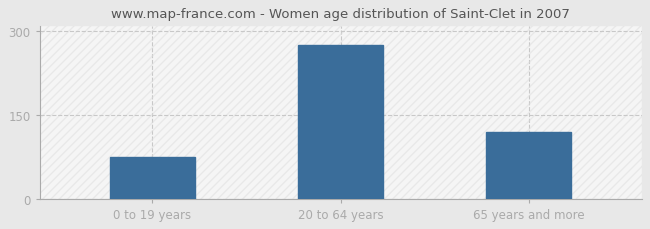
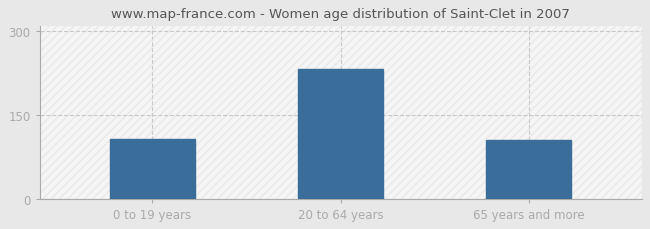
0 to 19 years: 74 -> 107
20 to 64 years: 276 -> 232
65 years and more: 120 -> 105
